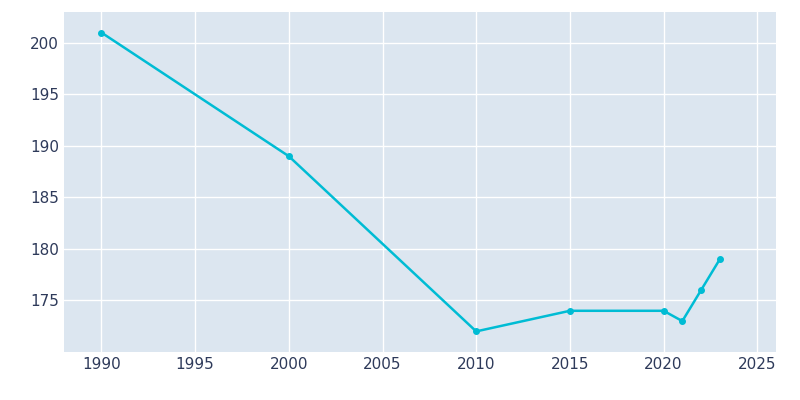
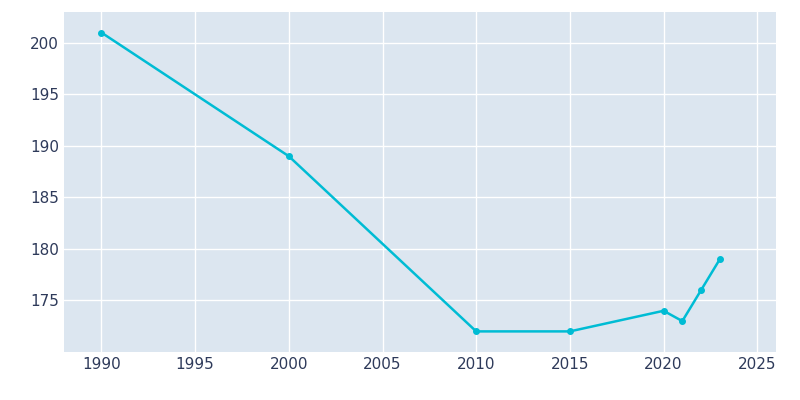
2015: 174 -> 172
